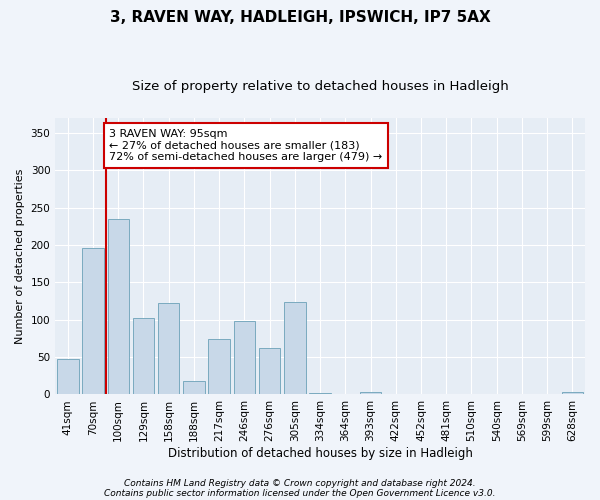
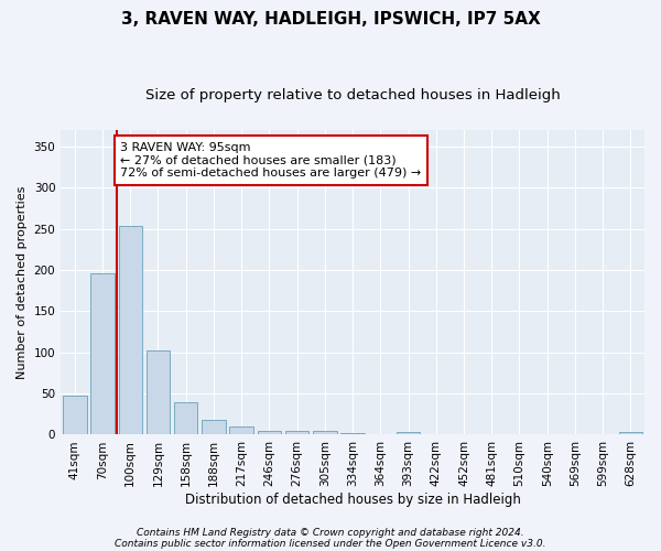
100sqm: 234 -> 253
158sqm: 122 -> 40
217sqm: 74 -> 10
246sqm: 98 -> 4
276sqm: 62 -> 5
305sqm: 124 -> 5
